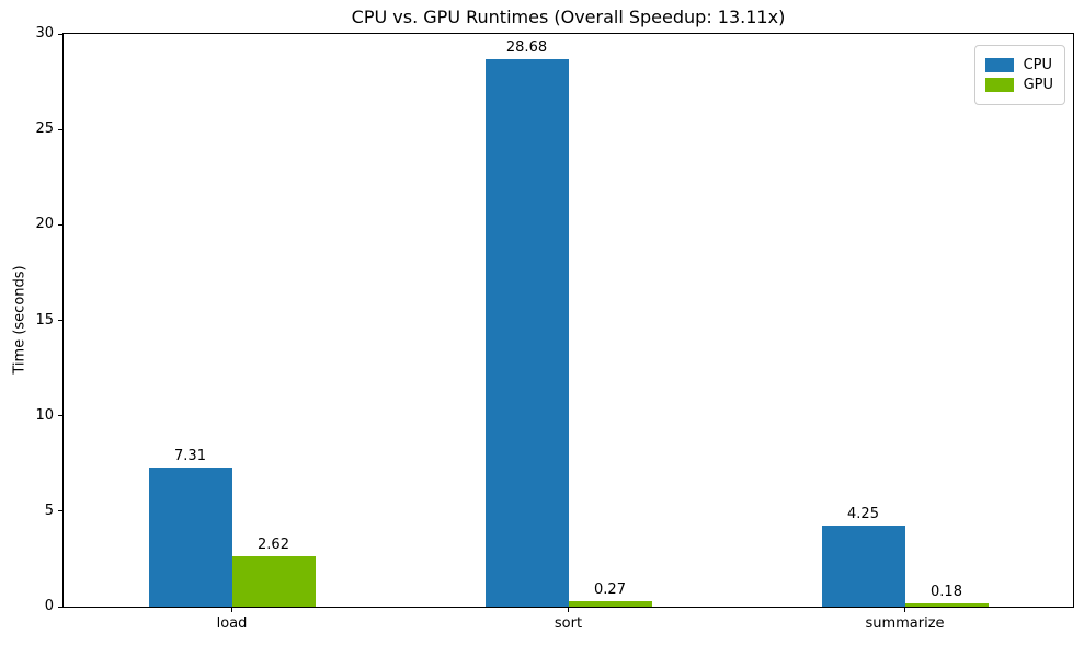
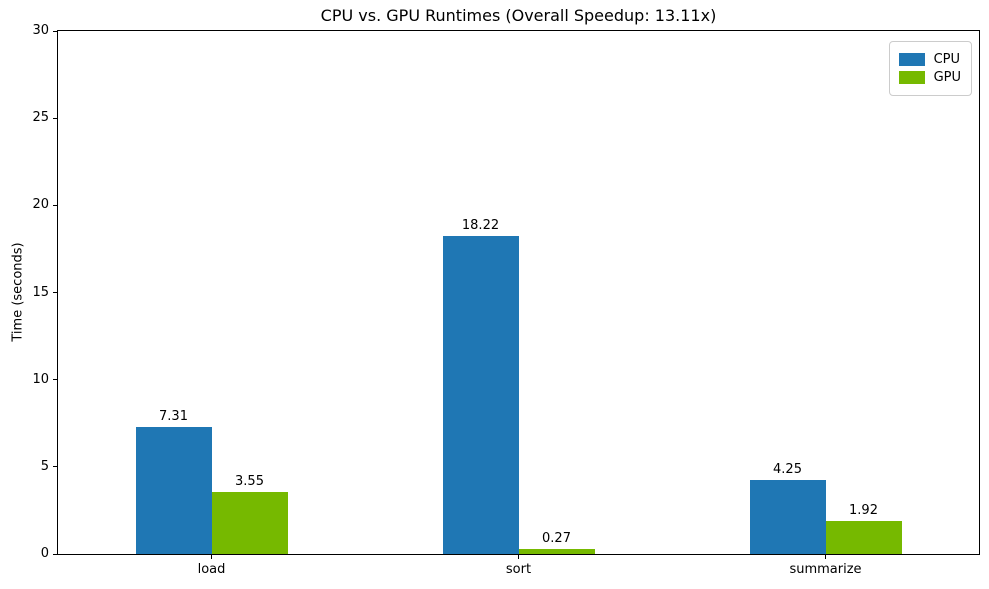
GPU/load: 2.62 -> 3.55
CPU/sort: 28.68 -> 18.22
GPU/summarize: 0.18 -> 1.92
